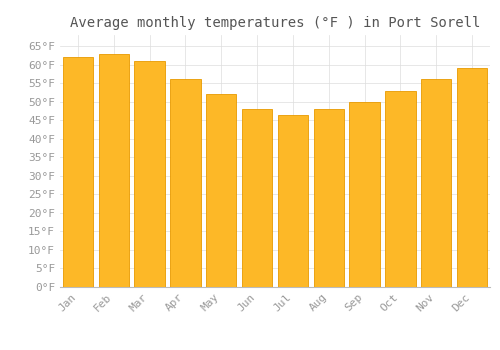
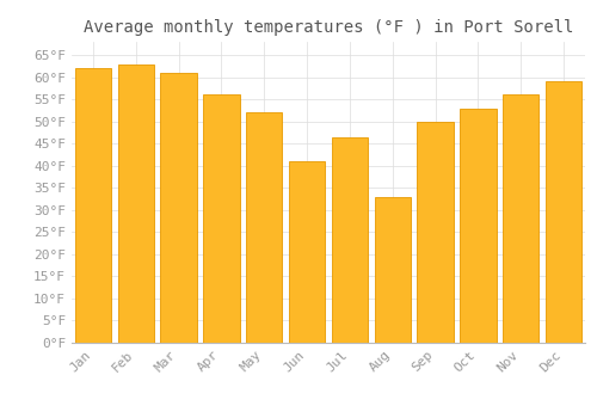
Jun: 48.0°F -> 41.0°F
Aug: 48.0°F -> 33.0°F
